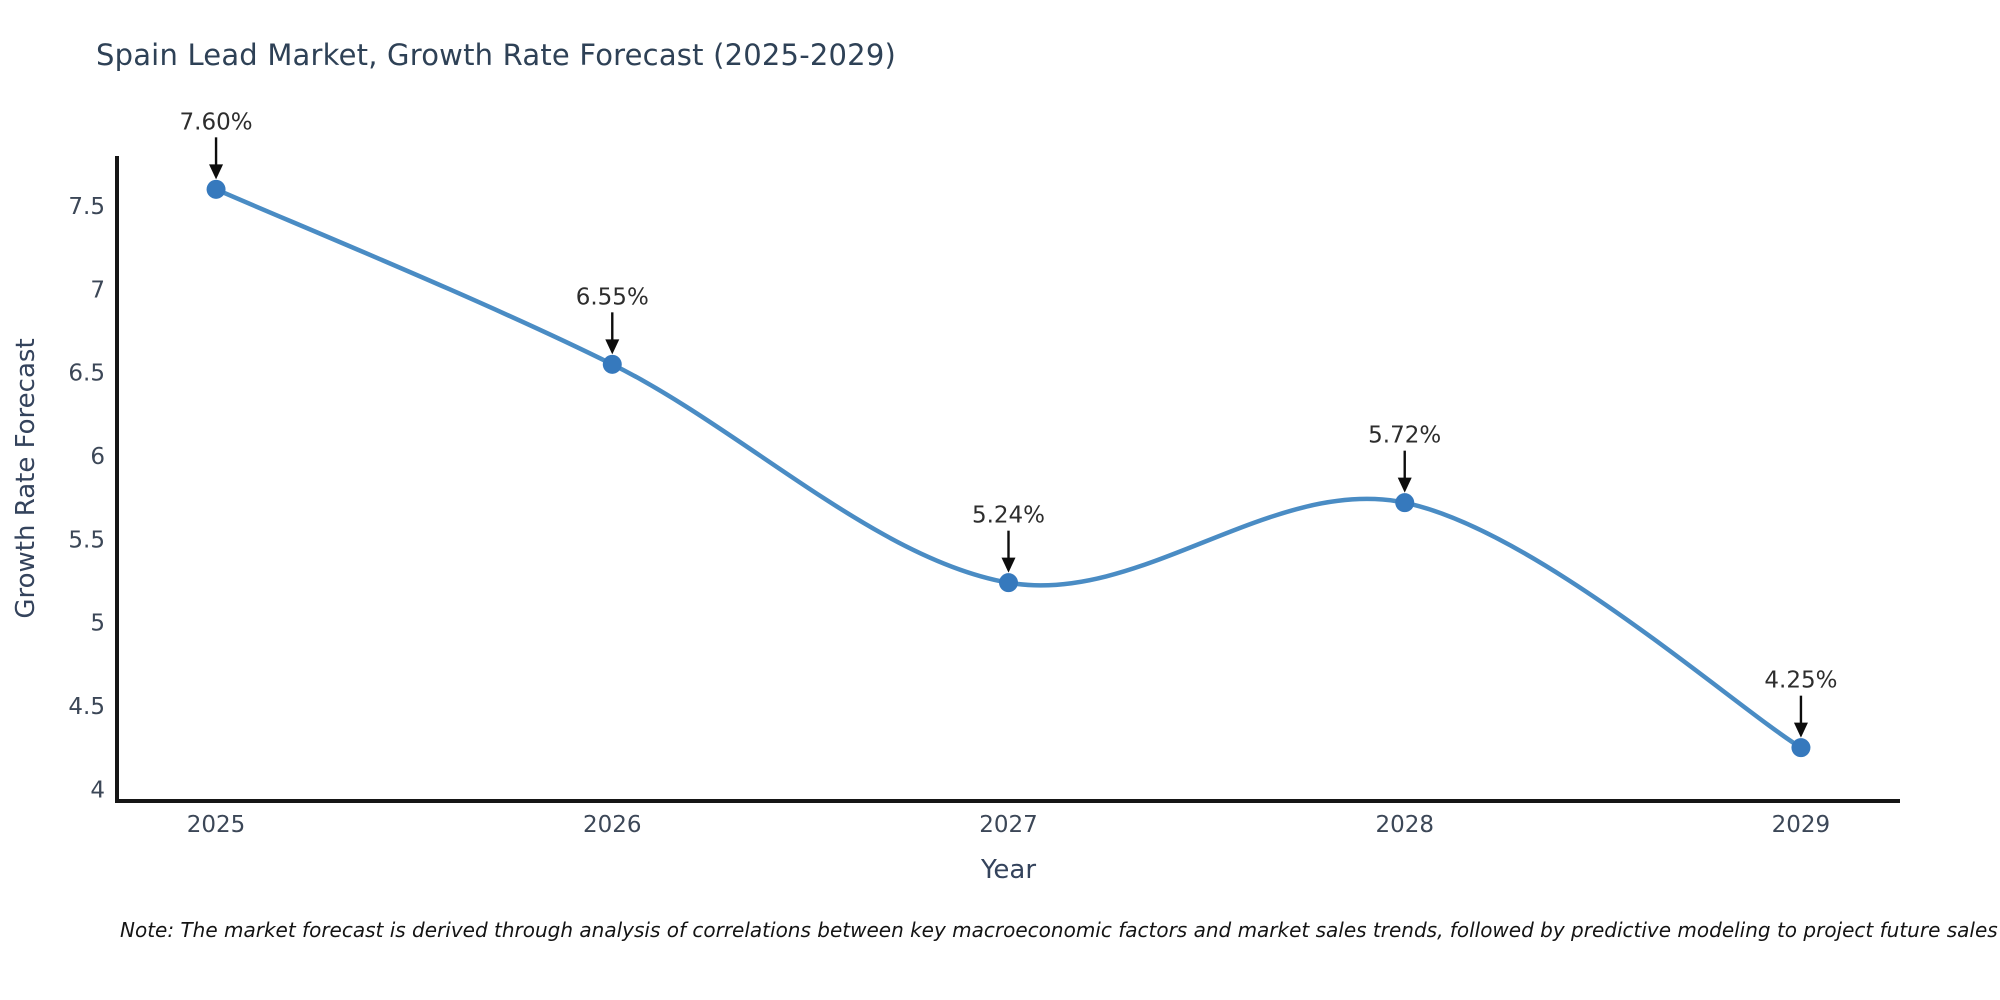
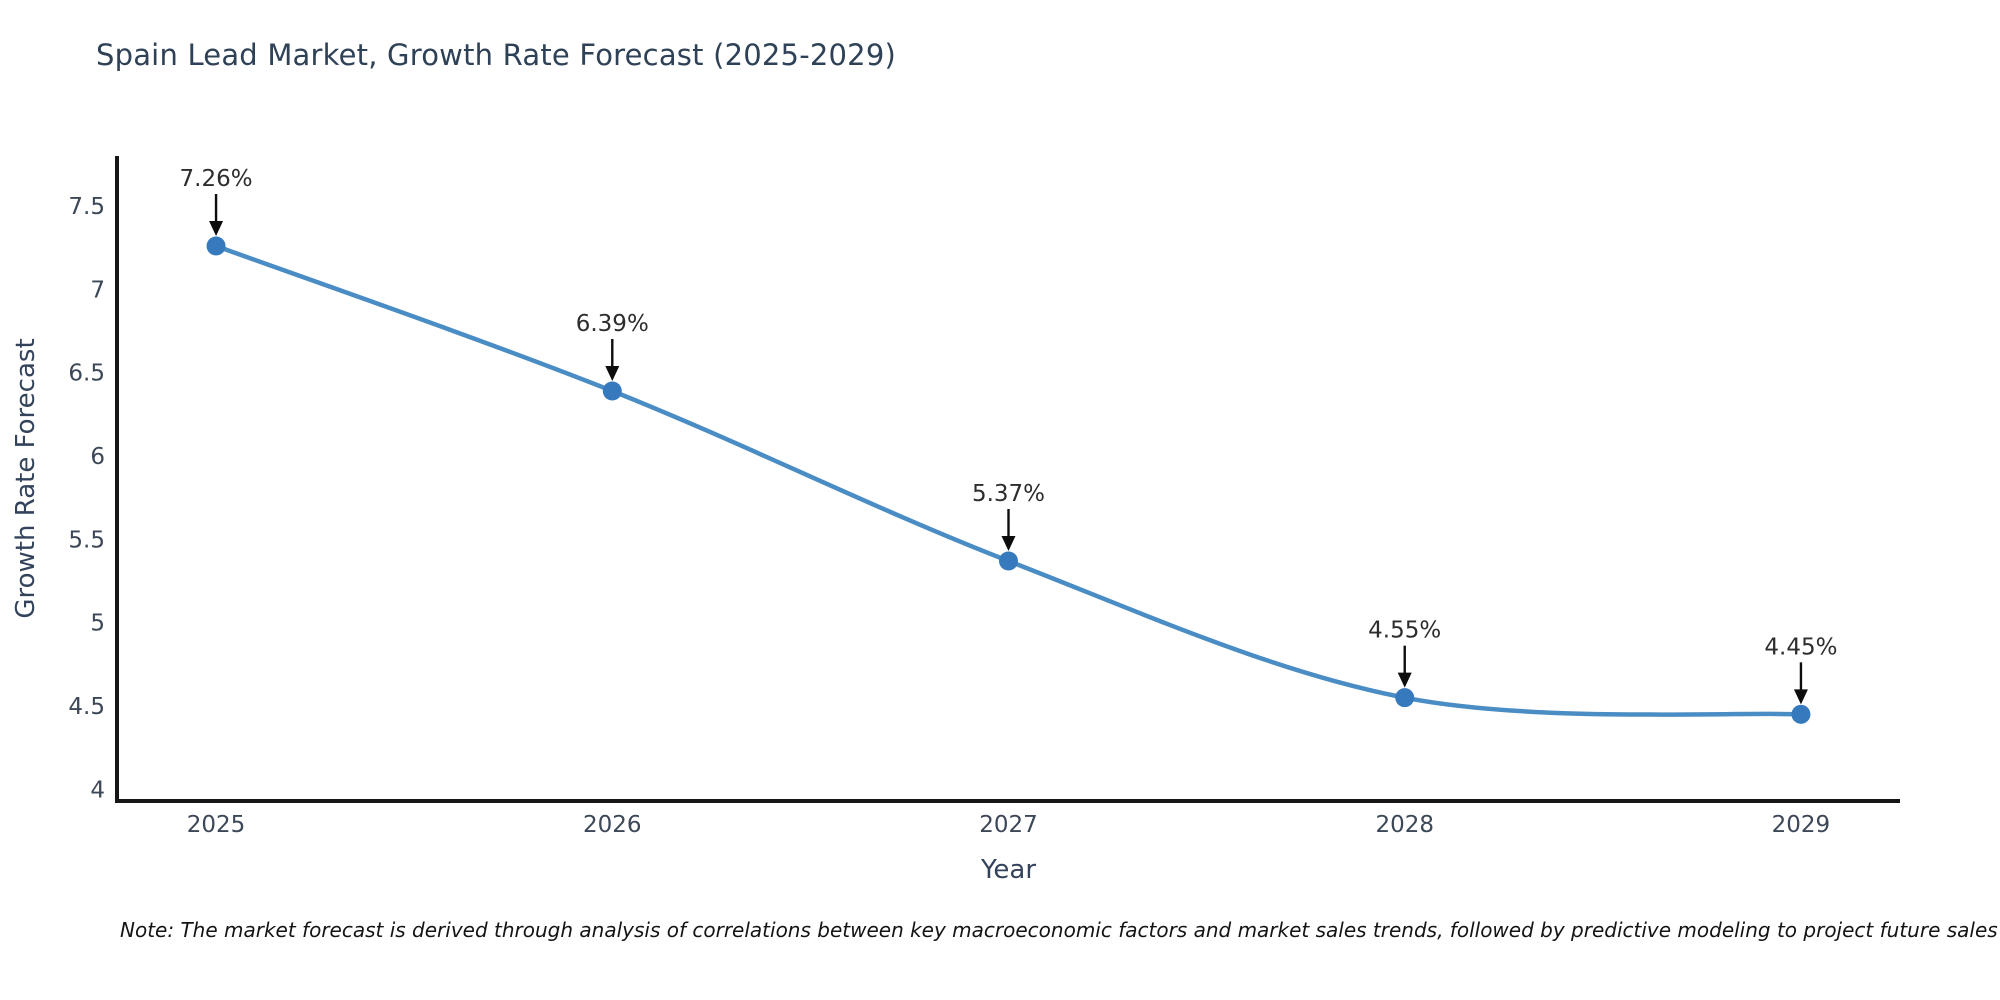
2025: 7.60% -> 7.26%
2026: 6.55% -> 6.39%
2027: 5.24% -> 5.37%
2028: 5.72% -> 4.55%
2029: 4.25% -> 4.45%
